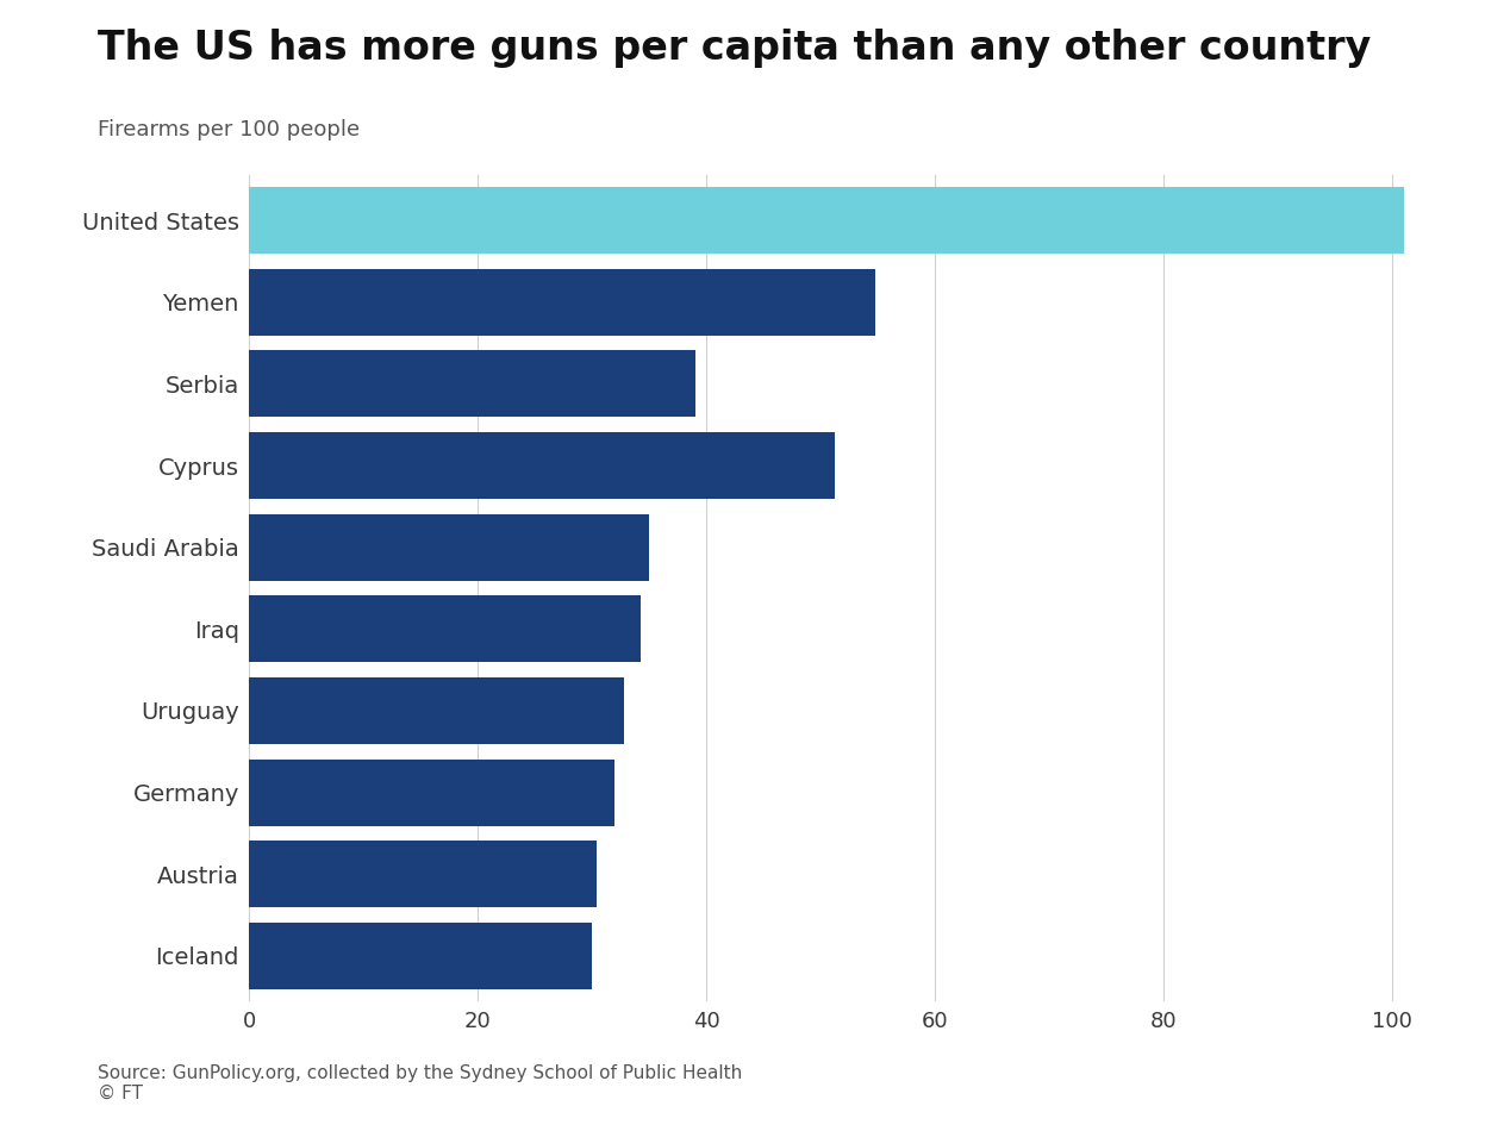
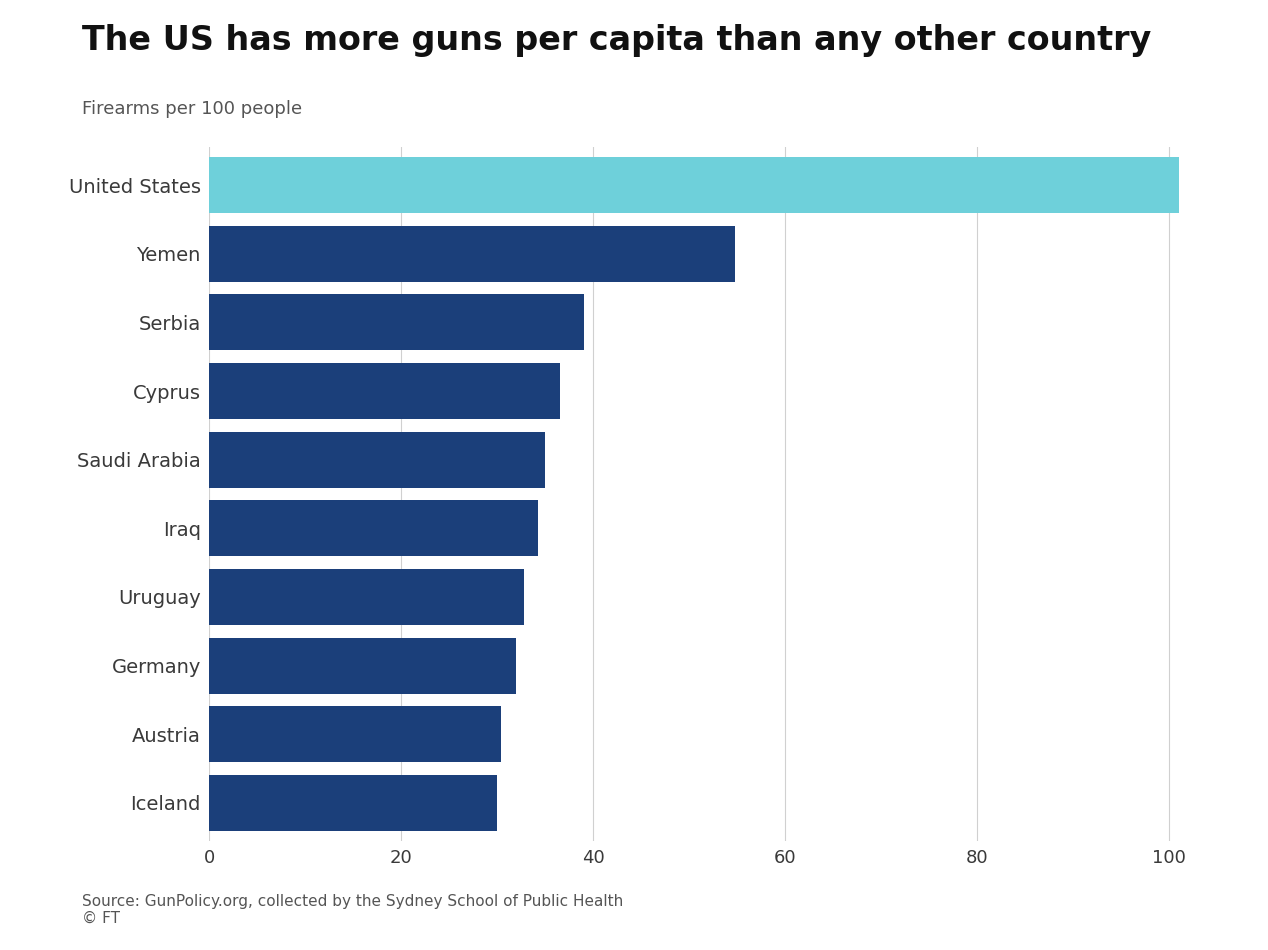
Cyprus: 51.2 -> 36.5
